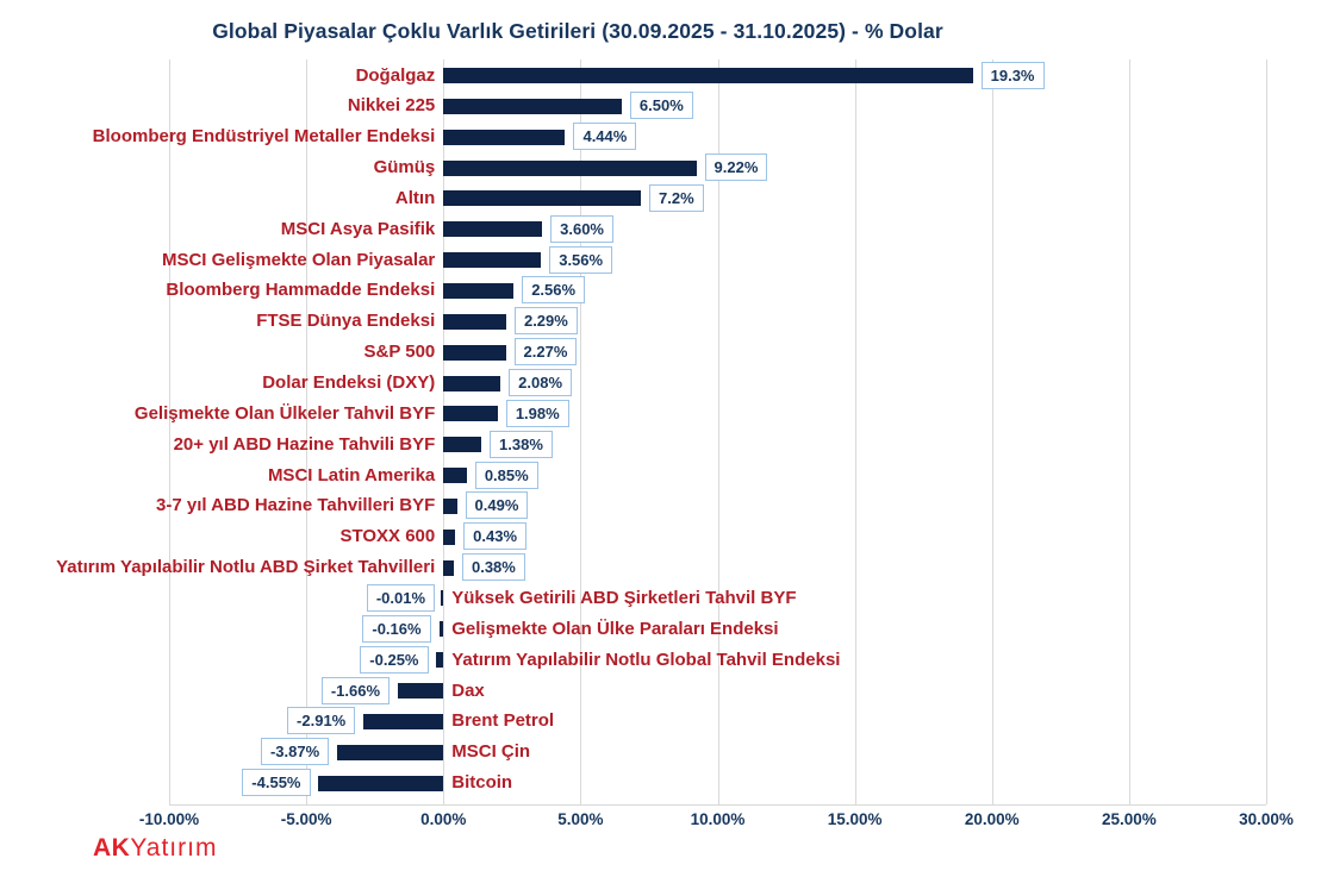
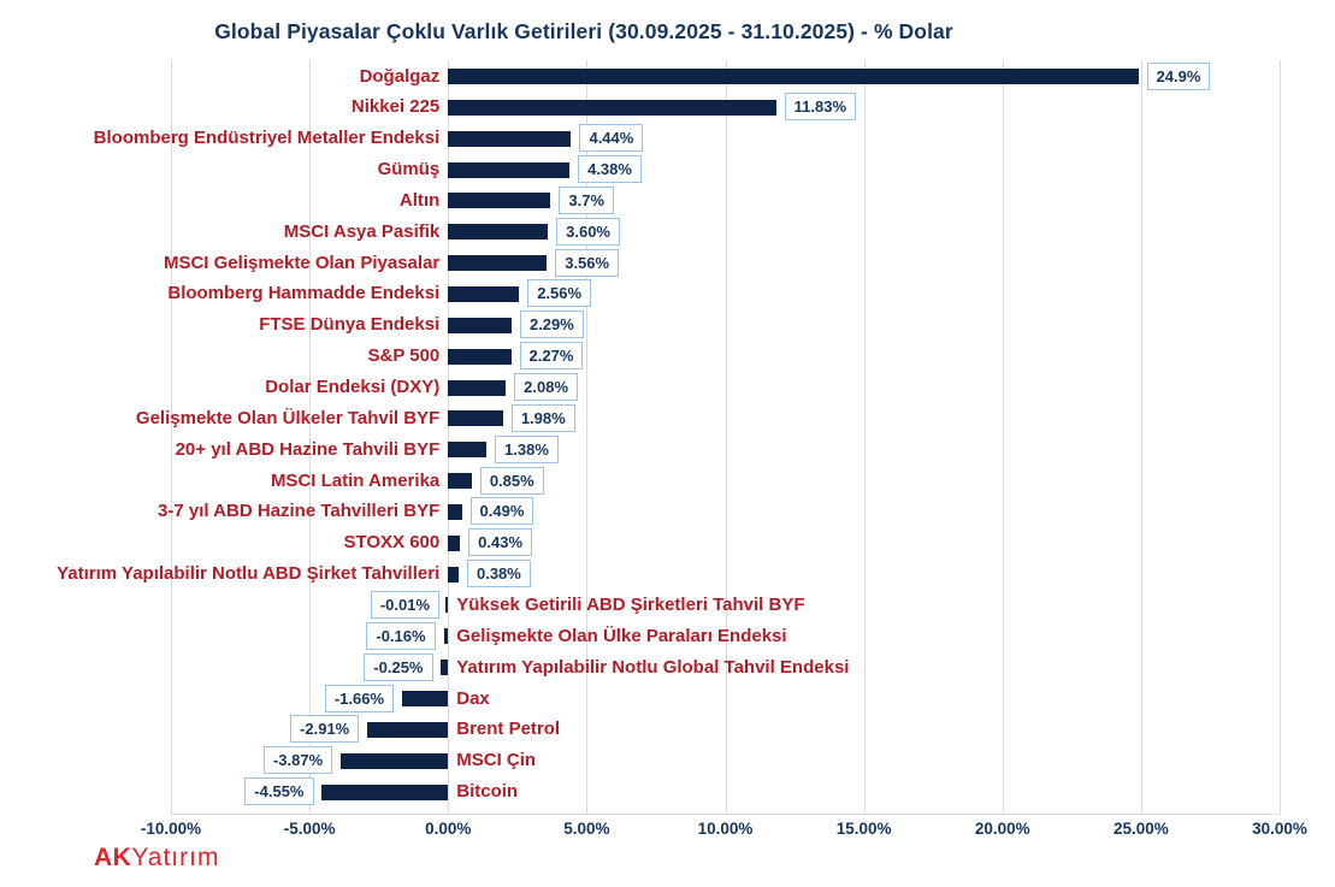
Doğalgaz: 19.3% -> 24.9%
Nikkei 225: 6.50% -> 11.83%
Gümüş: 9.22% -> 4.38%
Altın: 7.2% -> 3.7%
